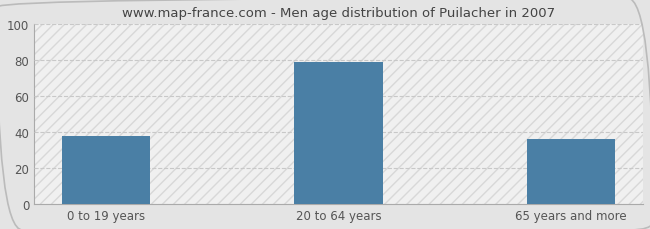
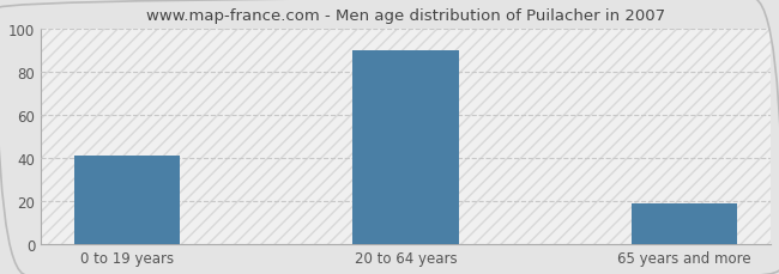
0 to 19 years: 38 -> 41
20 to 64 years: 79 -> 90
65 years and more: 36 -> 19
